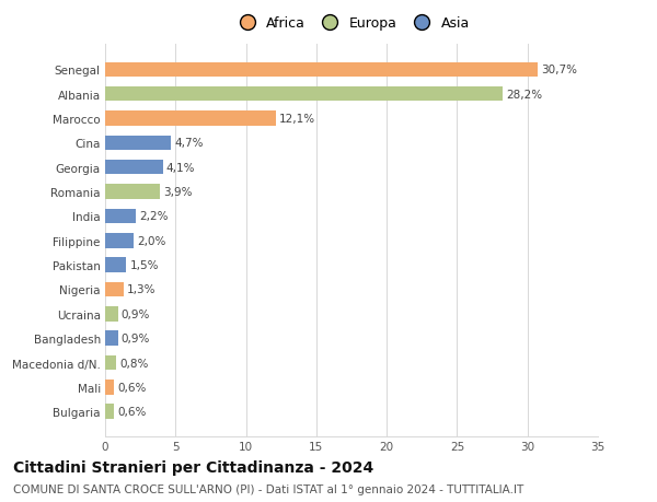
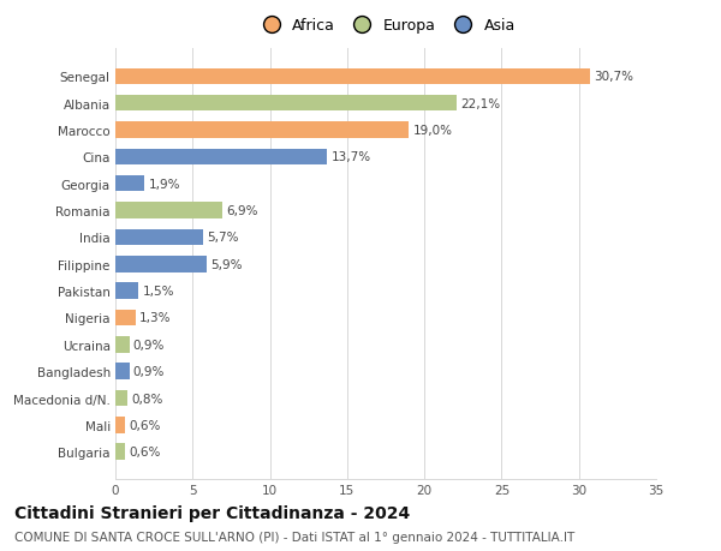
Albania: 28,2% -> 22,1%
Marocco: 12,1% -> 19,0%
Cina: 4,7% -> 13,7%
Georgia: 4,1% -> 1,9%
Romania: 3,9% -> 6,9%
India: 2,2% -> 5,7%
Filippine: 2,0% -> 5,9%
